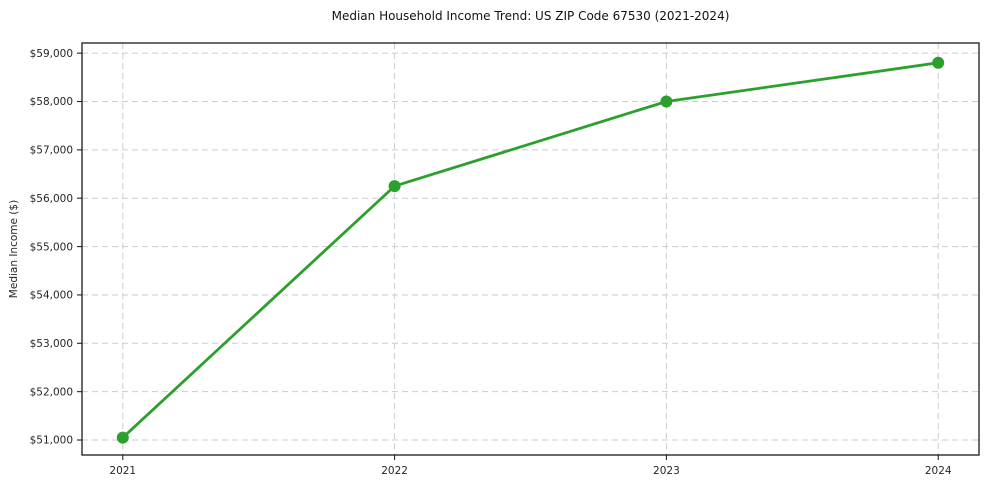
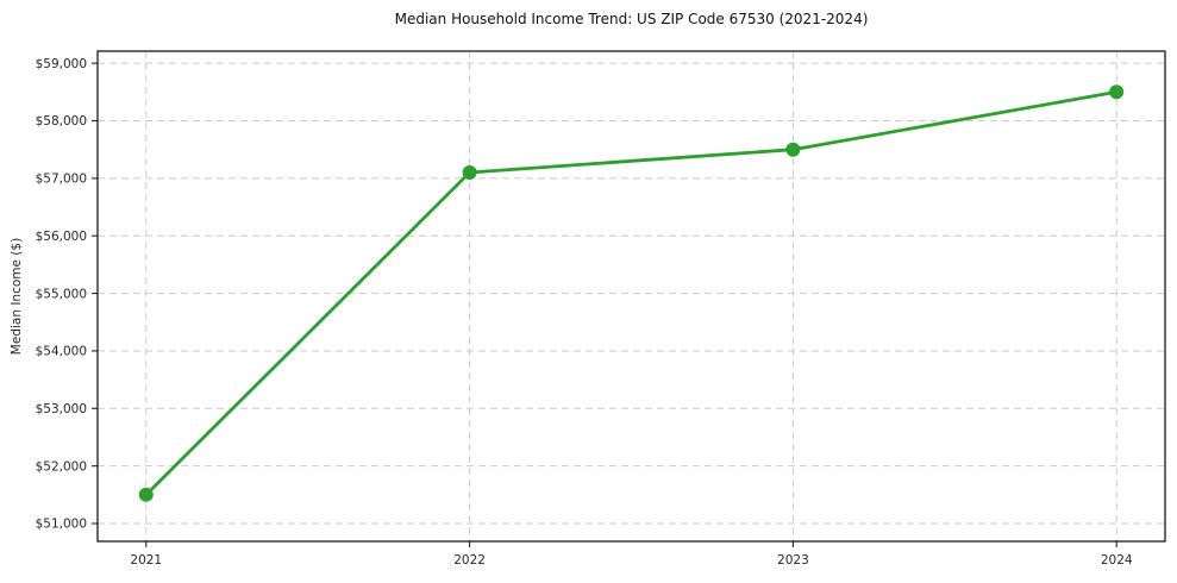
2021: $51000 -> $51500
2022: $56200 -> $57100
2023: $58000 -> $57500
2024: $58800 -> $58500
